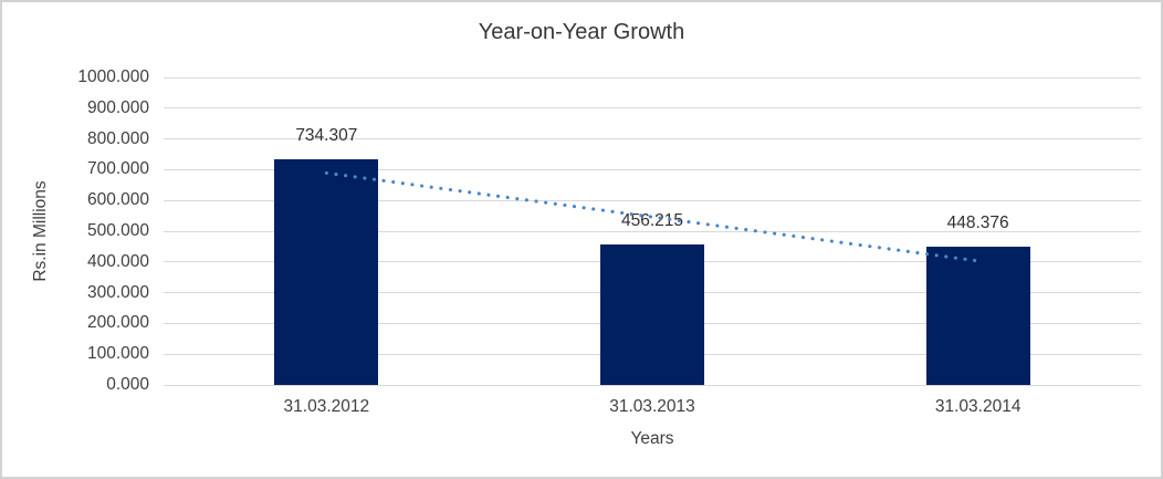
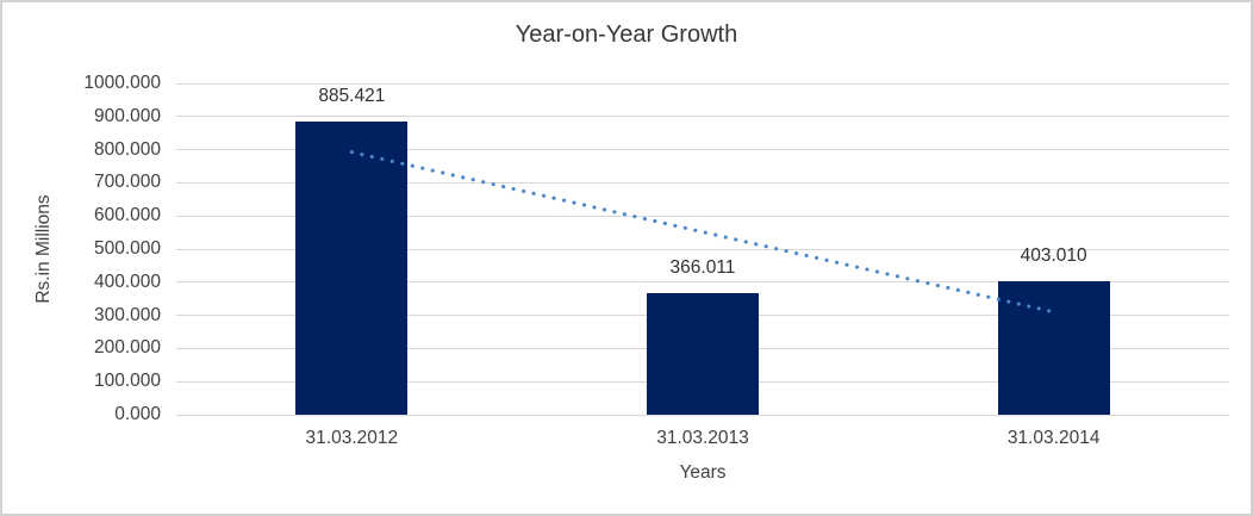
31.03.2012: 734.307 -> 885.421
31.03.2013: 456.215 -> 366.011
31.03.2014: 448.376 -> 403.010
